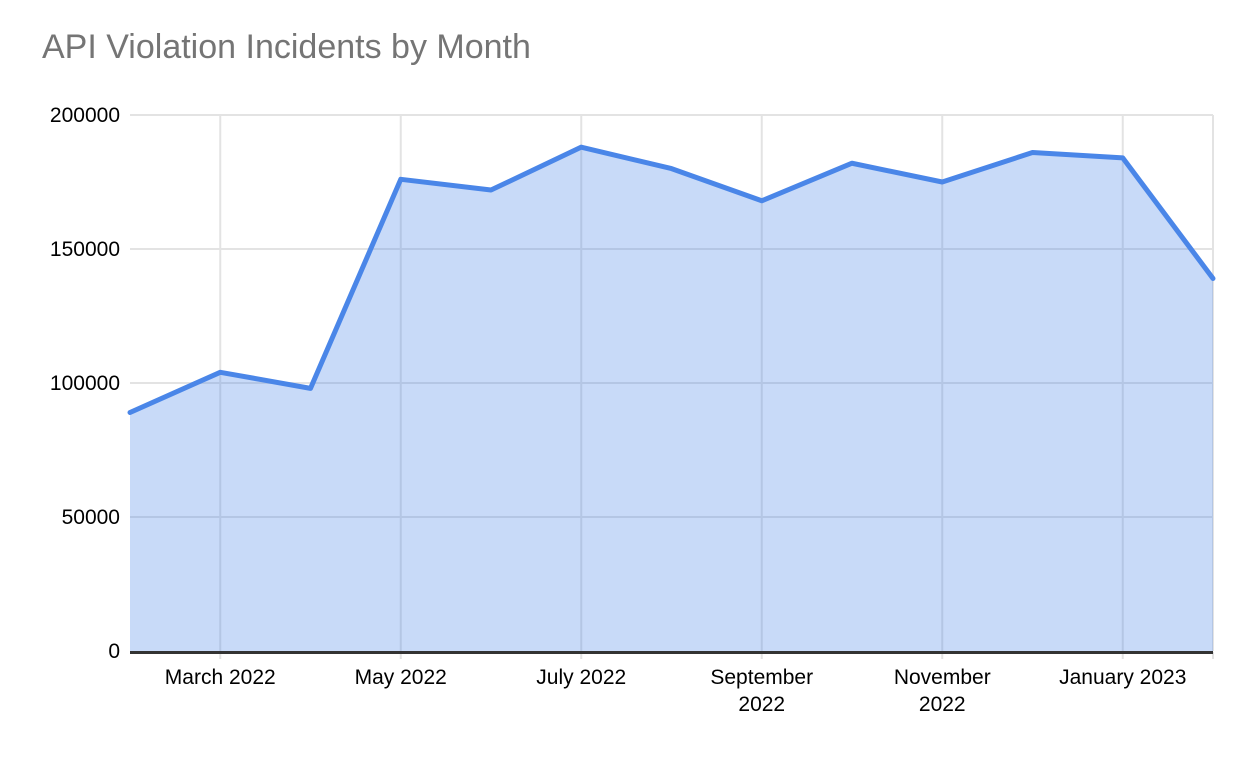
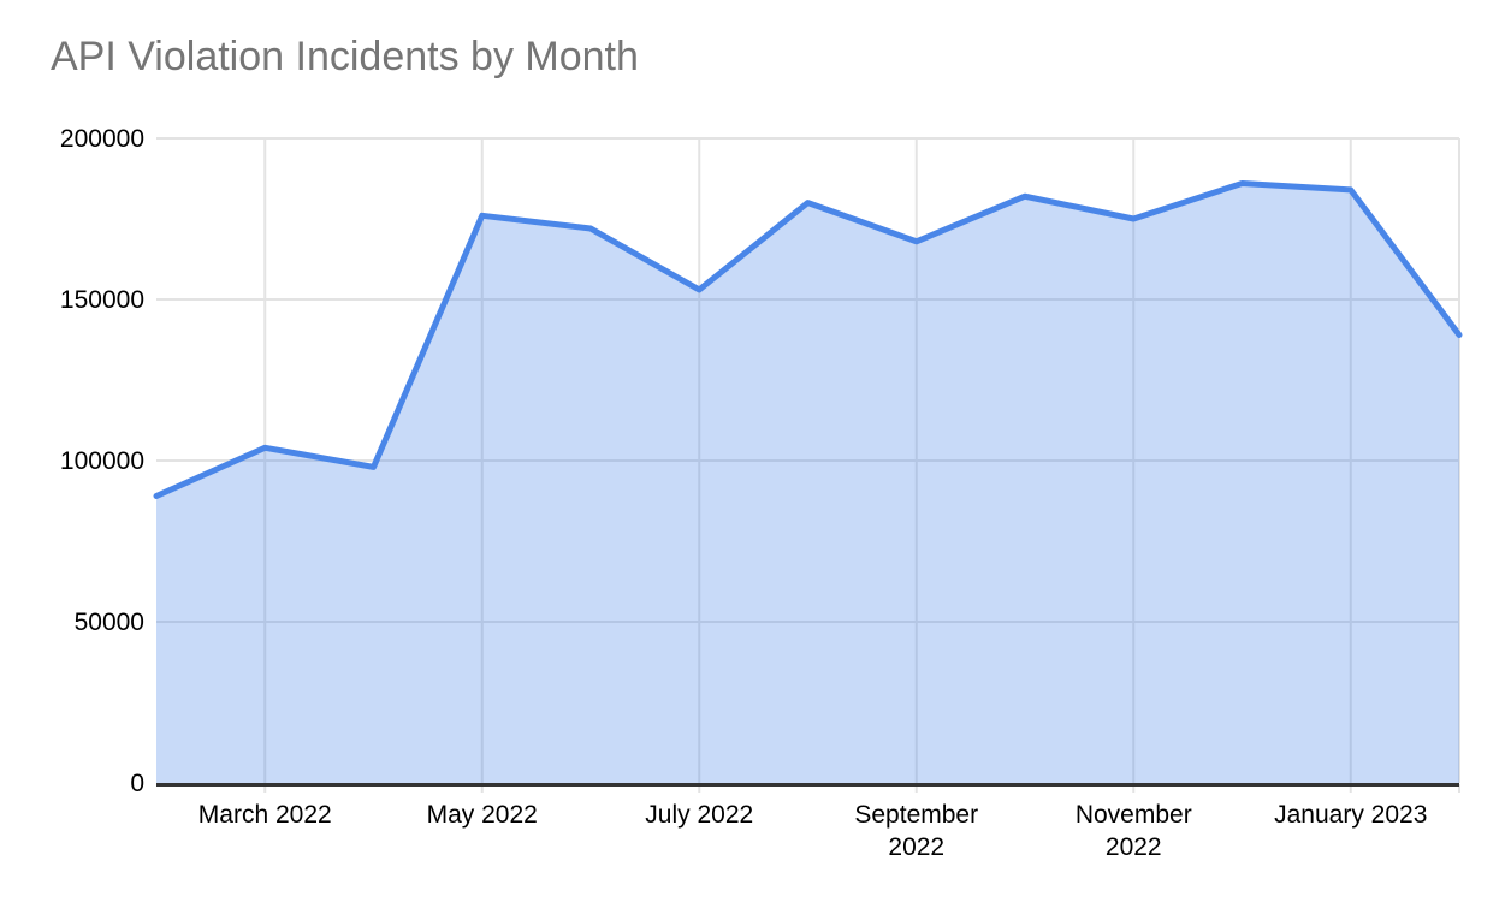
July 2022: 188000 -> 153000
